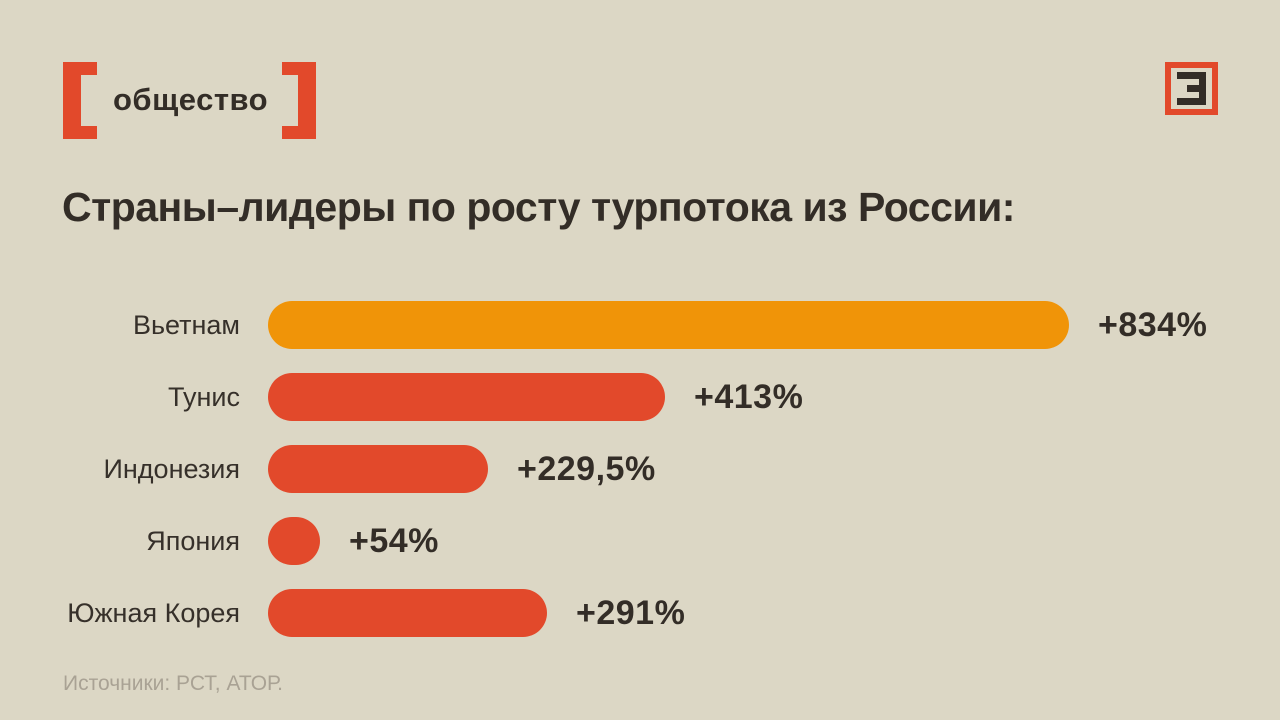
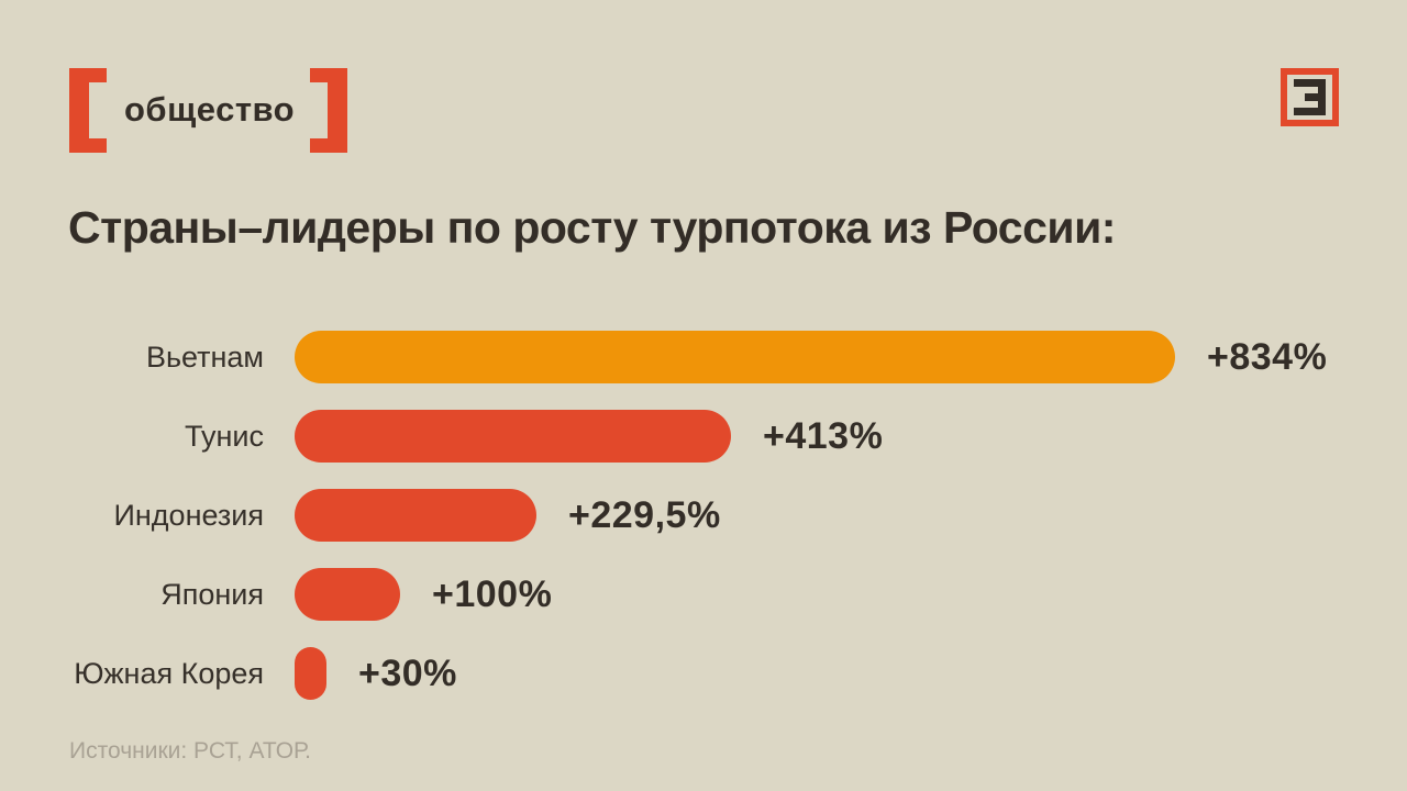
Япония: +54% -> +100%
Южная Корея: +291% -> +30%
